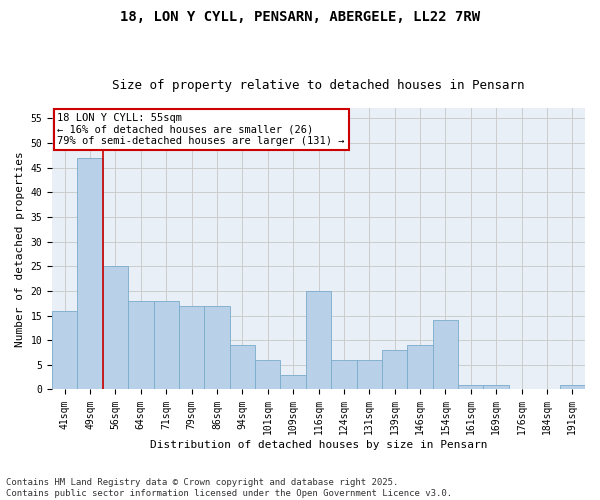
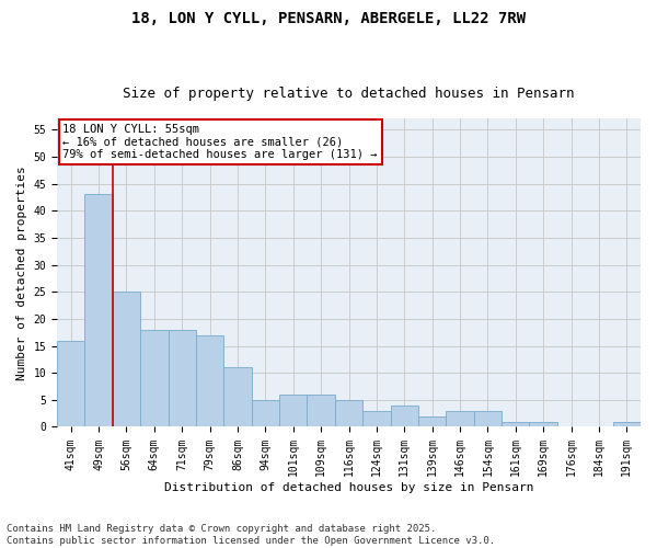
49sqm: 47 -> 43
86sqm: 17 -> 11
94sqm: 9 -> 5
109sqm: 3 -> 6
116sqm: 20 -> 5
124sqm: 6 -> 3
131sqm: 6 -> 4
139sqm: 8 -> 2
146sqm: 9 -> 3
154sqm: 14 -> 3
